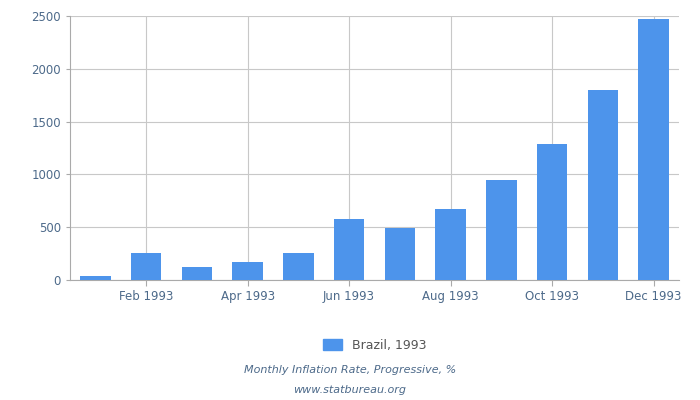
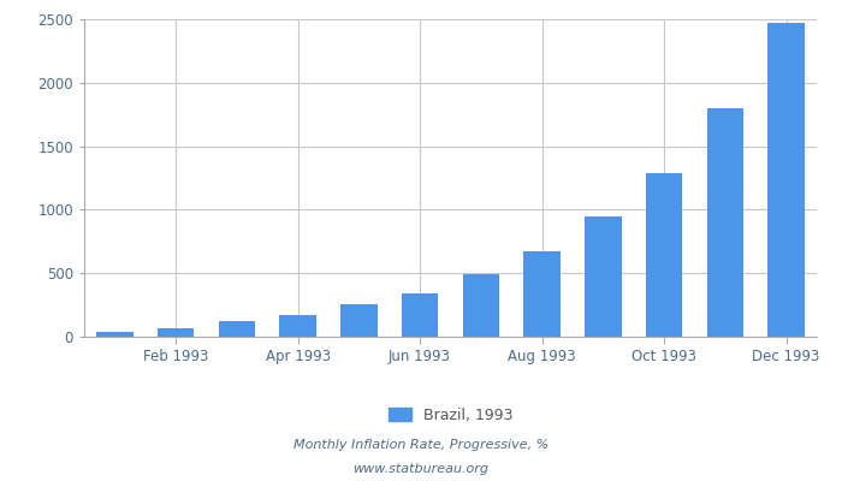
Feb 1993: 260 -> 70
Jun 1993: 580 -> 340
